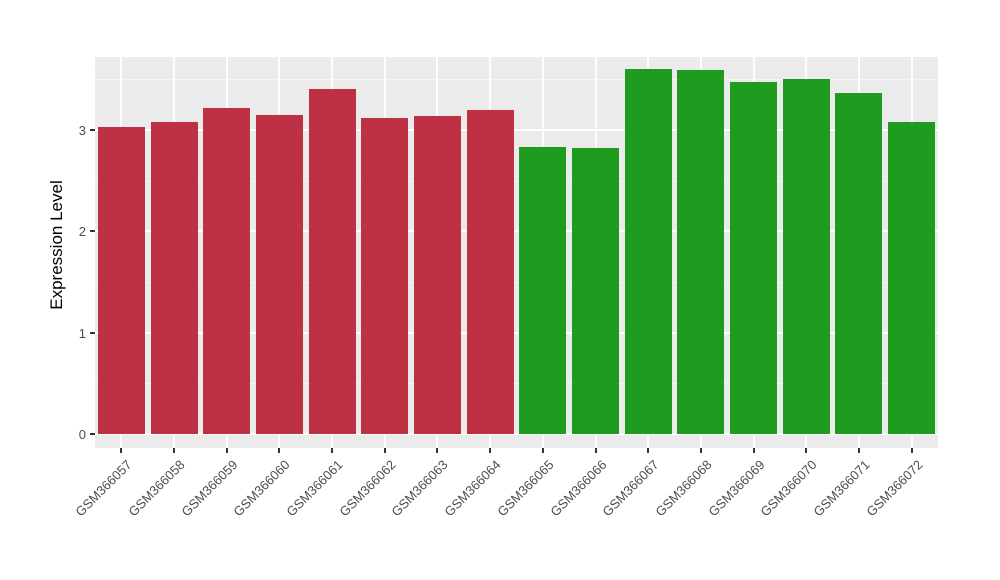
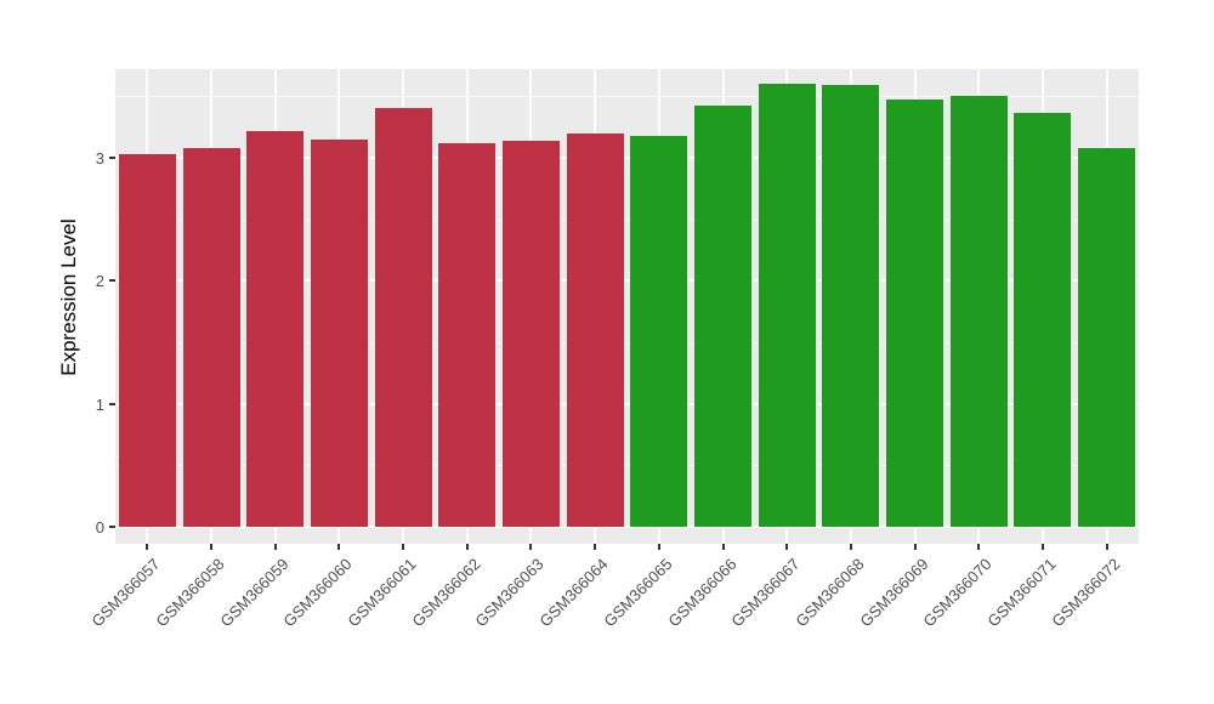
GSM366065: 2.83 -> 3.18
GSM366066: 2.82 -> 3.42
